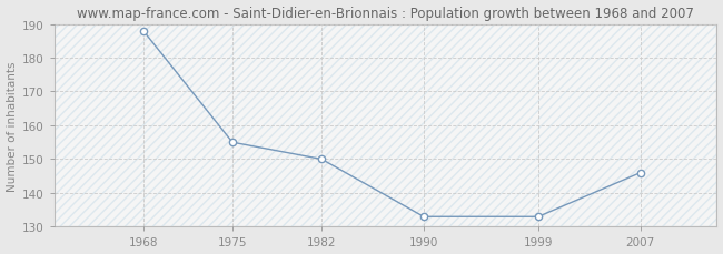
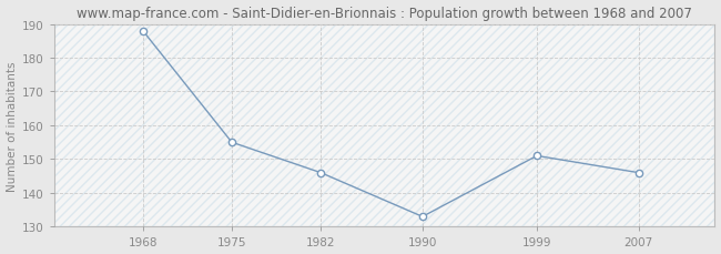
1982: 150 -> 146
1999: 133 -> 151
